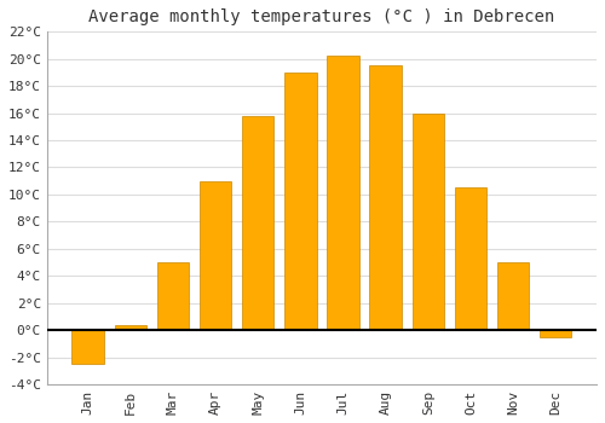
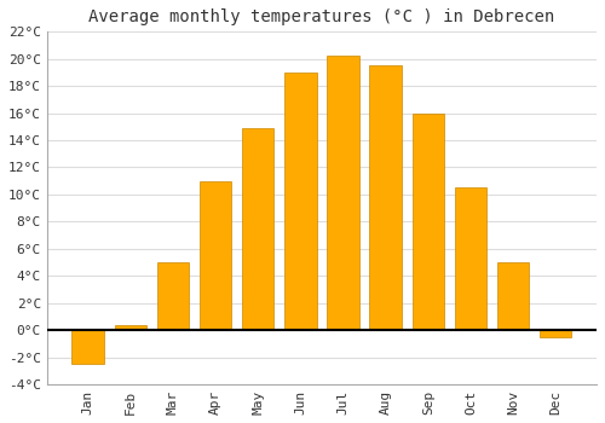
May: 15.8°C -> 14.9°C
